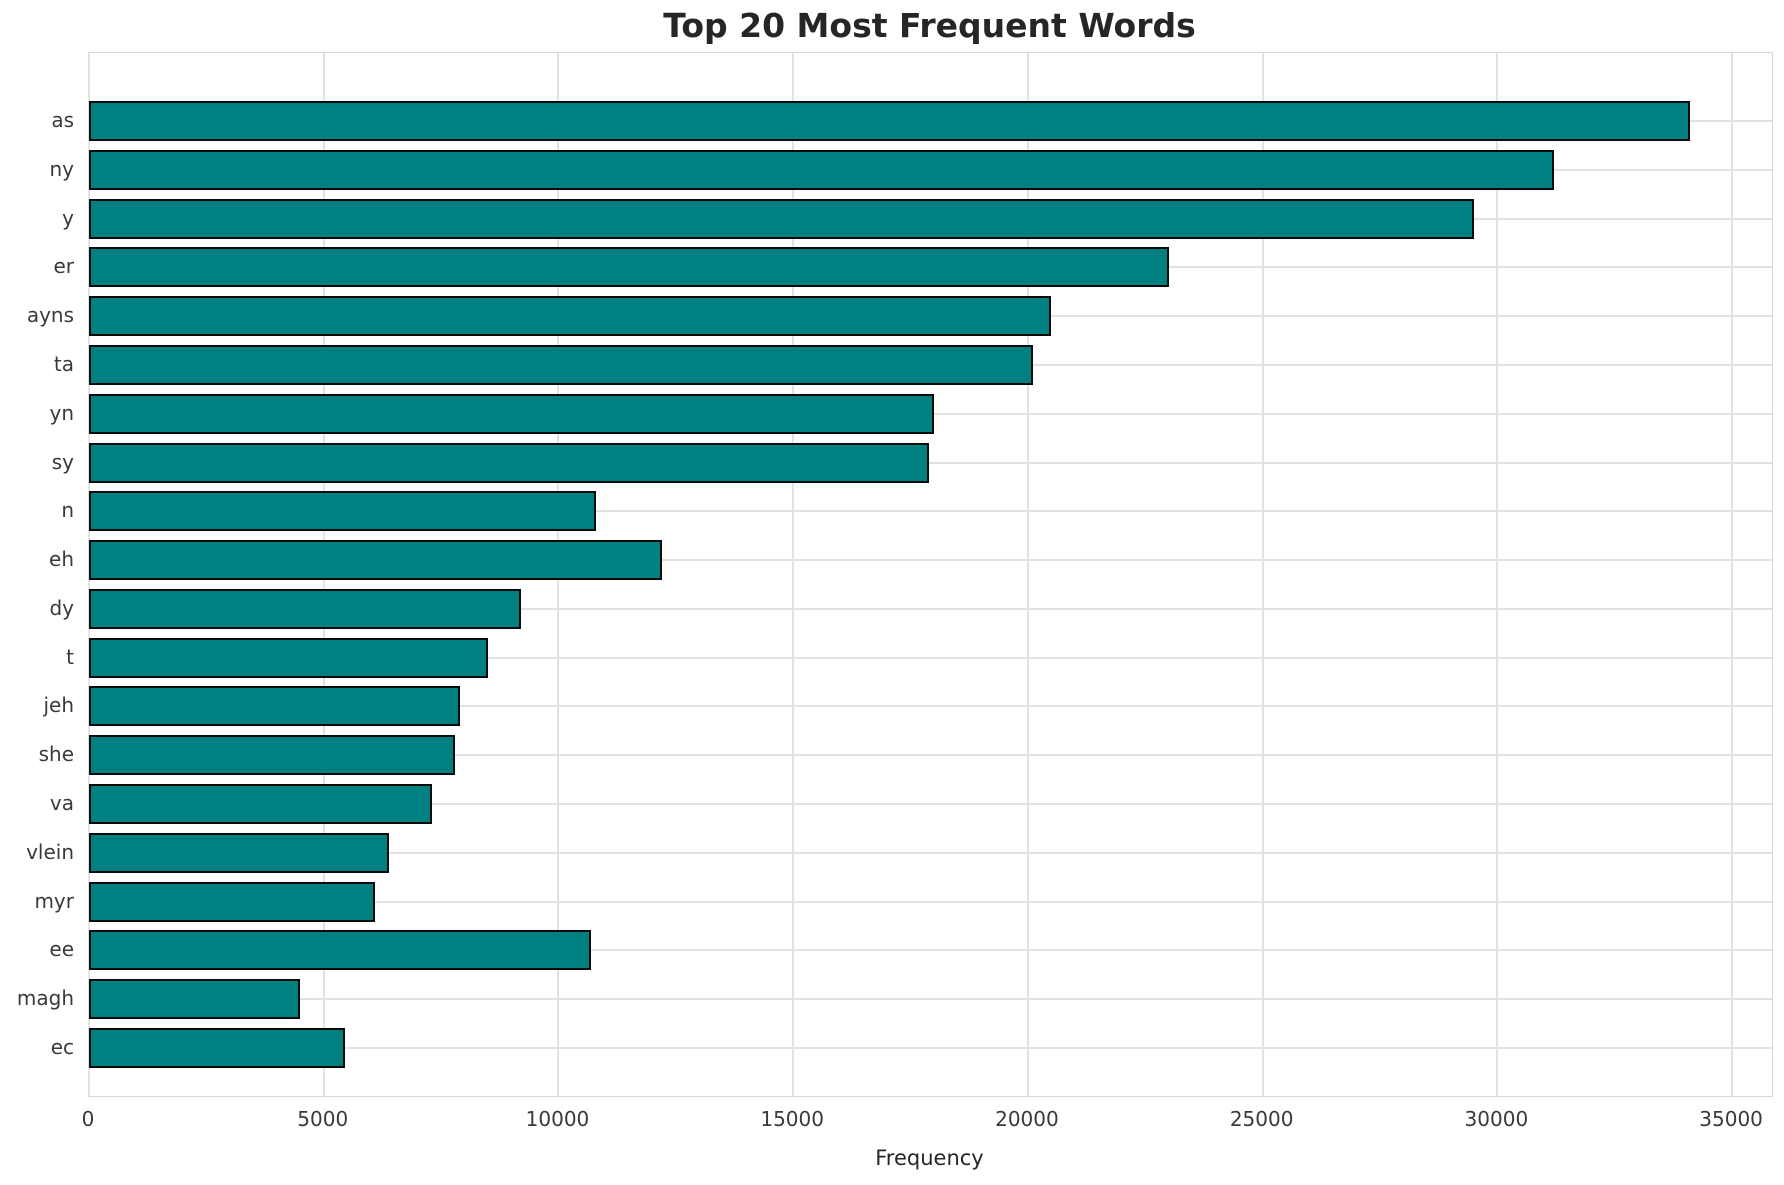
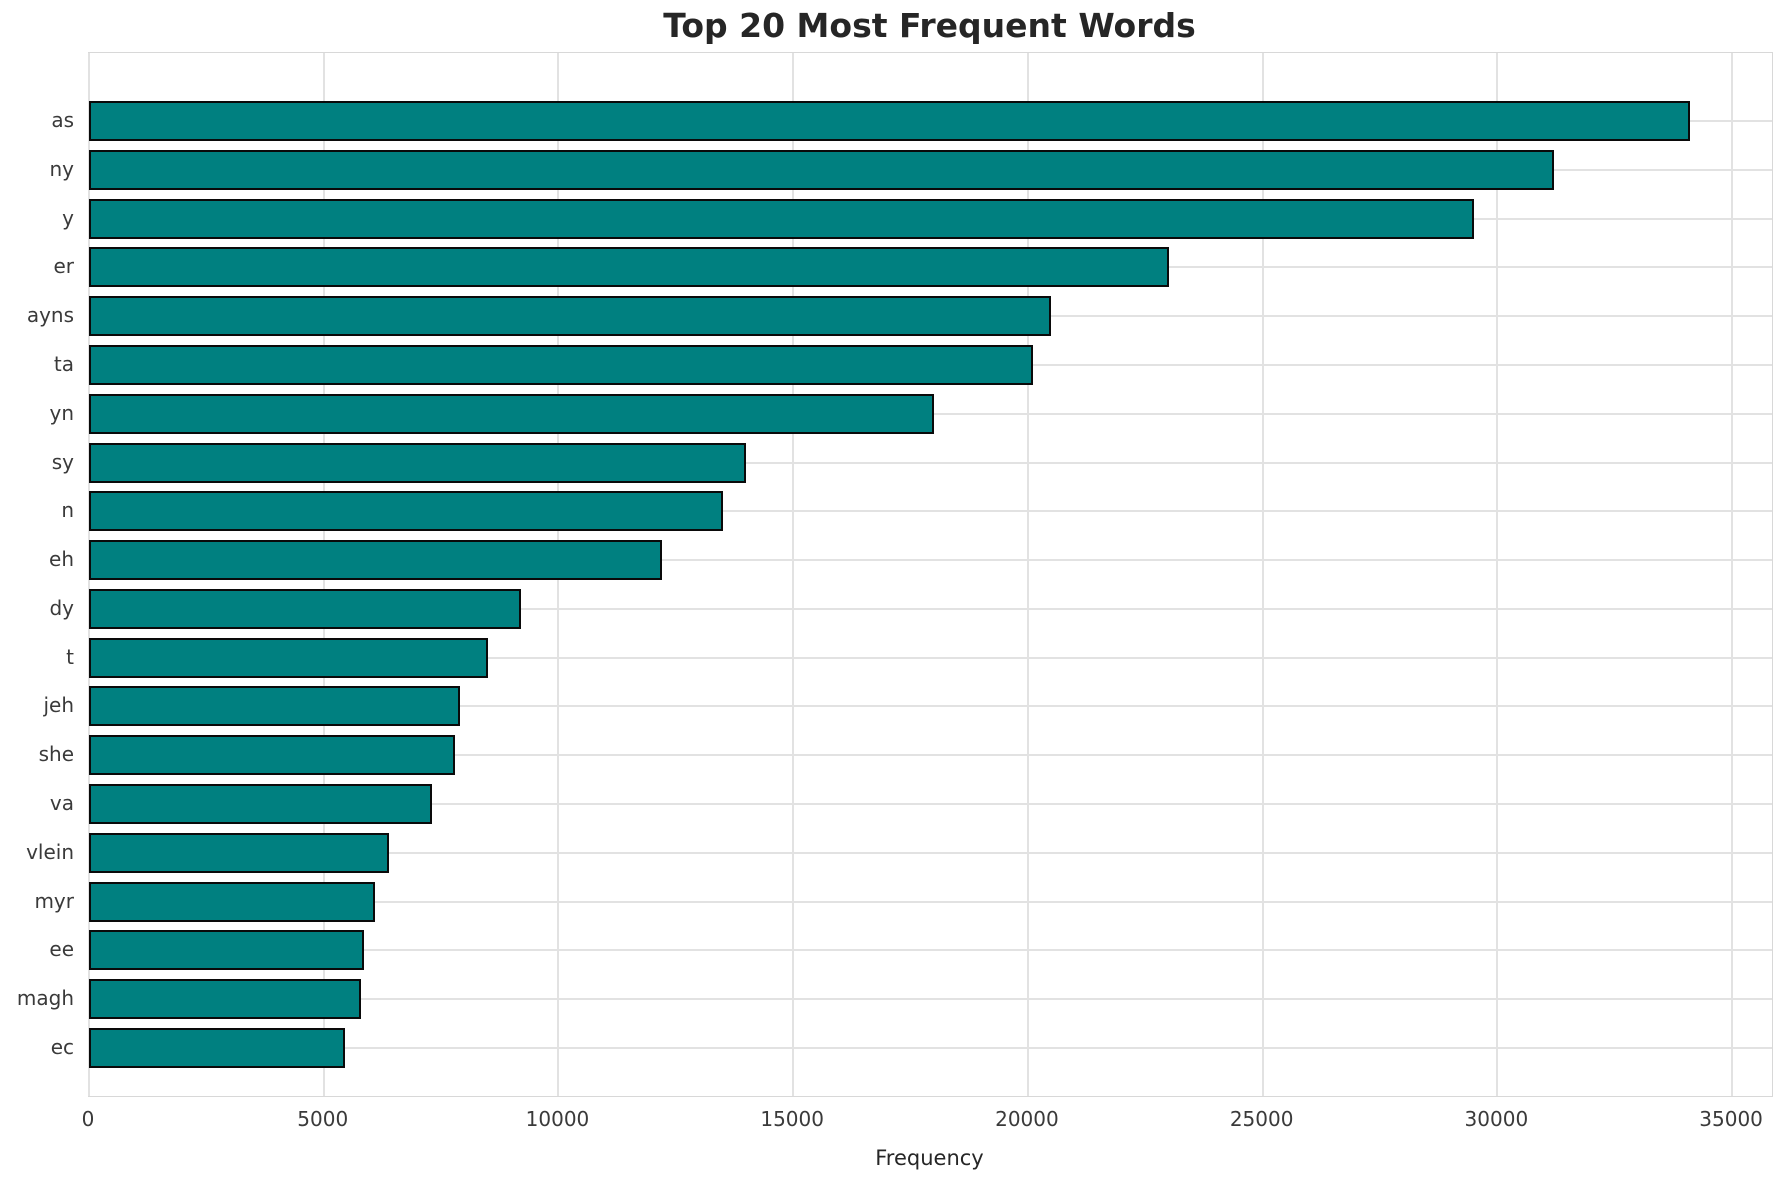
sy: 17900 -> 14000
n: 10800 -> 13500
ee: 10700 -> 5800
magh: 4500 -> 5800
